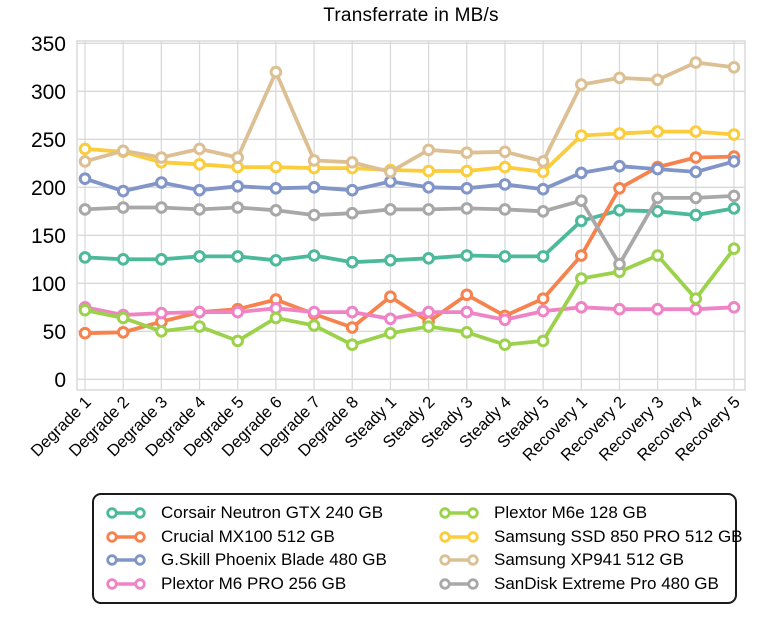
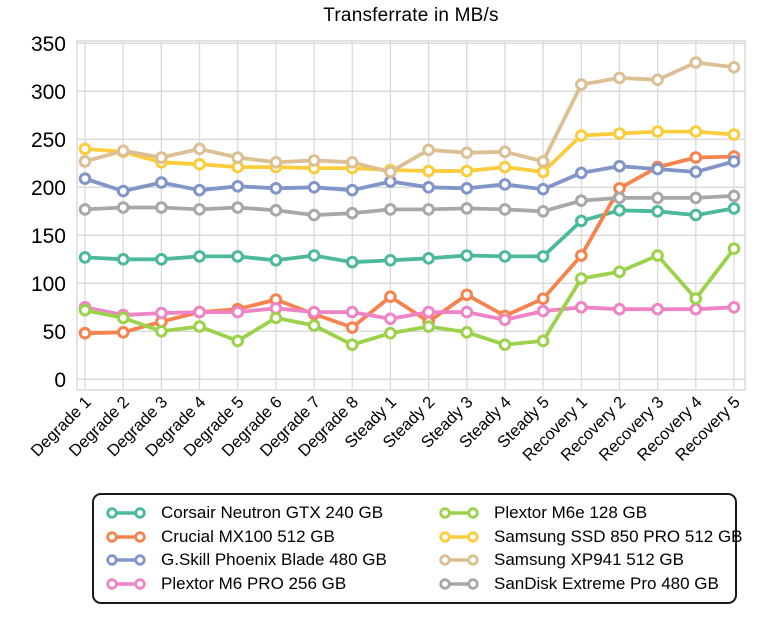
Samsung XP941 512 GB/Degrade 6: 320 -> 230
SanDisk Extreme Pro 480 GB/Recovery 2: 120 -> 190
